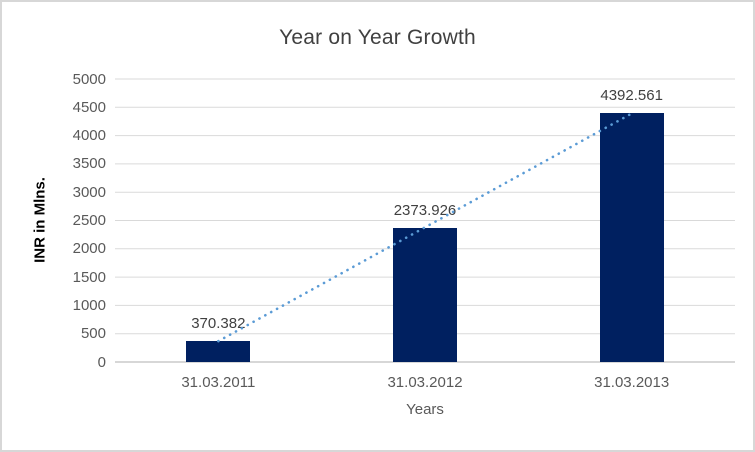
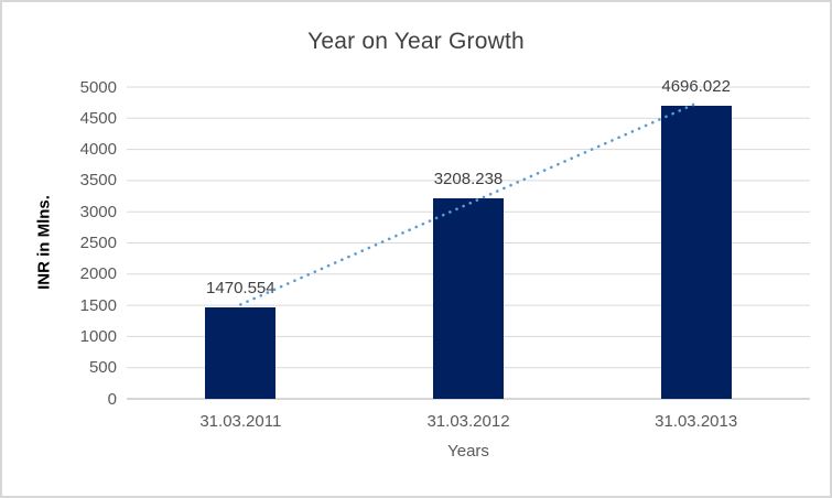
31.03.2011: 370.382 -> 1470.554
31.03.2012: 2373.926 -> 3208.238
31.03.2013: 4392.561 -> 4696.022
